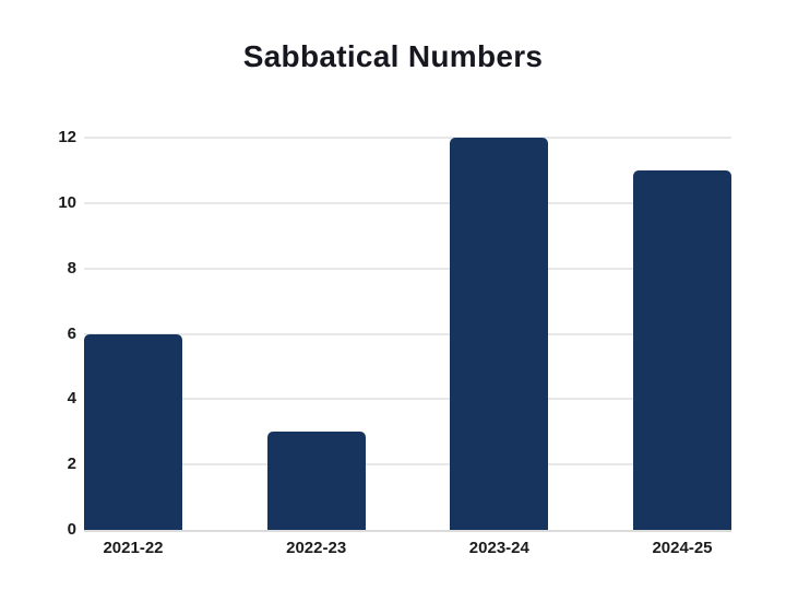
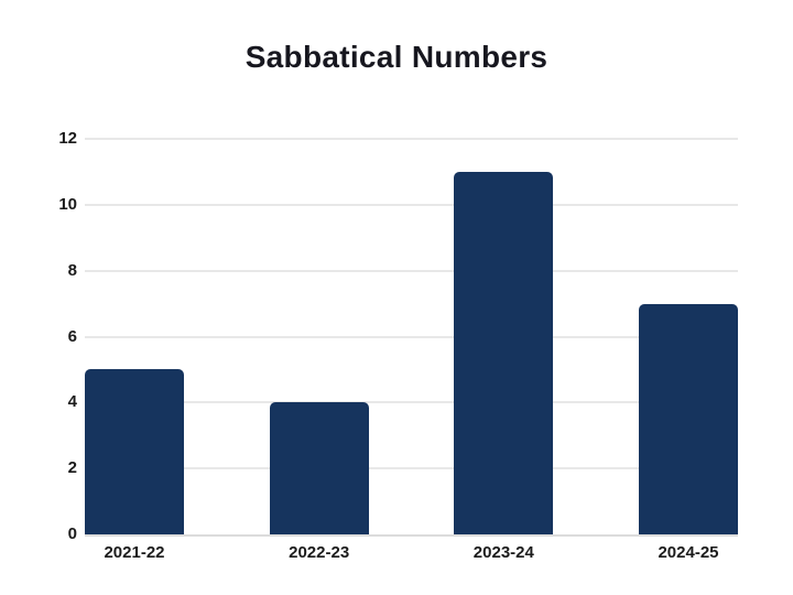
2021-22: 6 -> 5
2022-23: 3 -> 4
2023-24: 12 -> 11
2024-25: 11 -> 7
